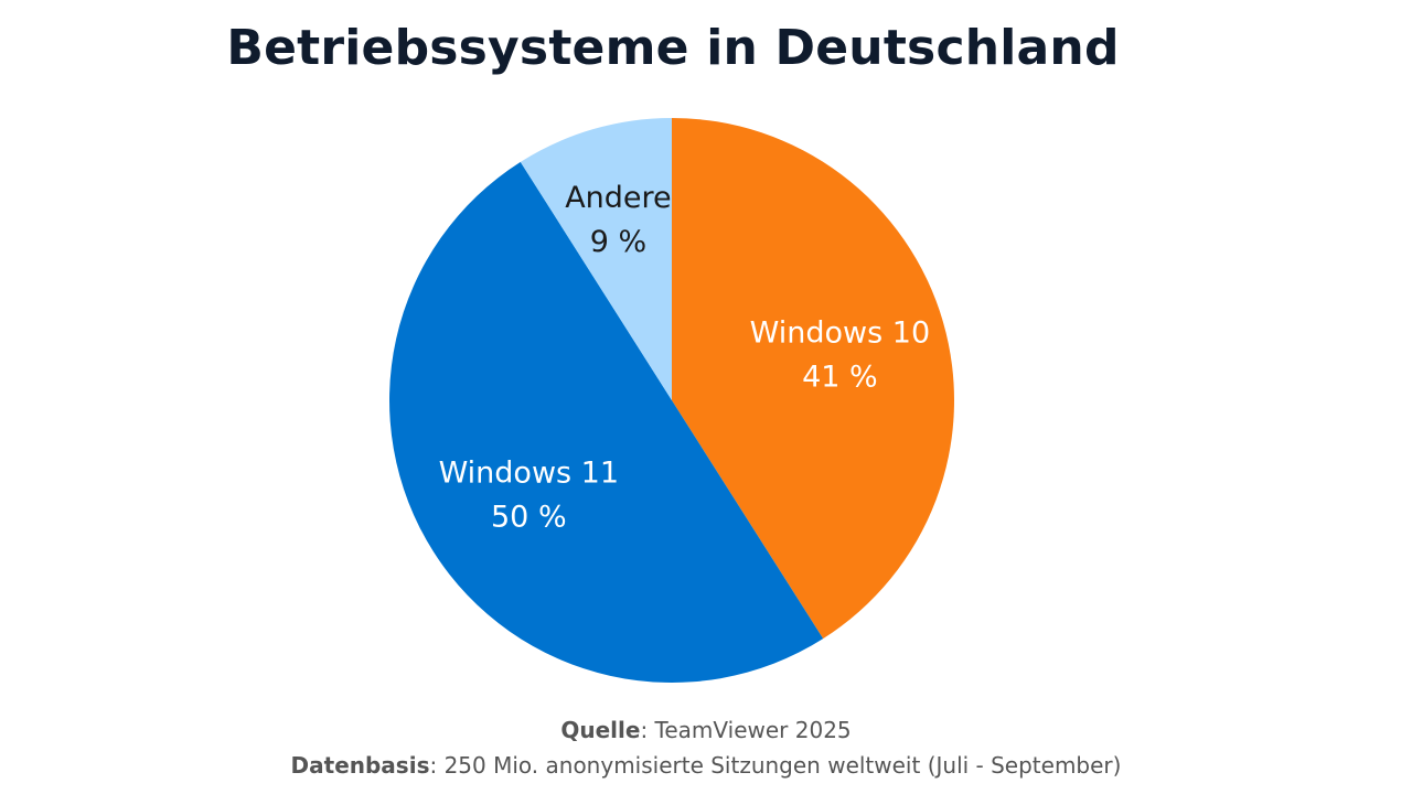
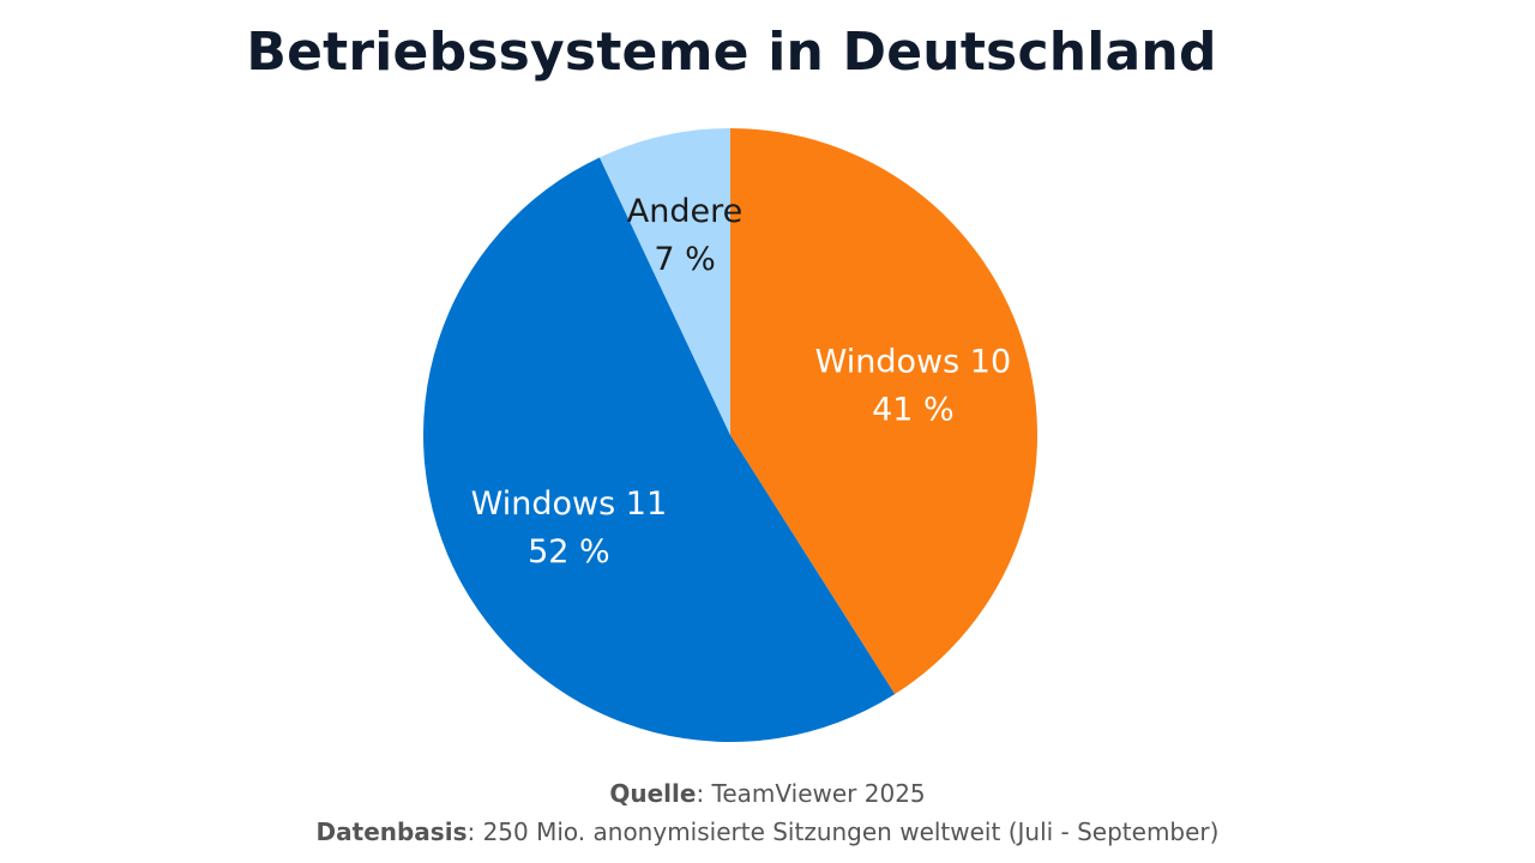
Windows 11: 50 -> 52
Andere: 9 -> 7
